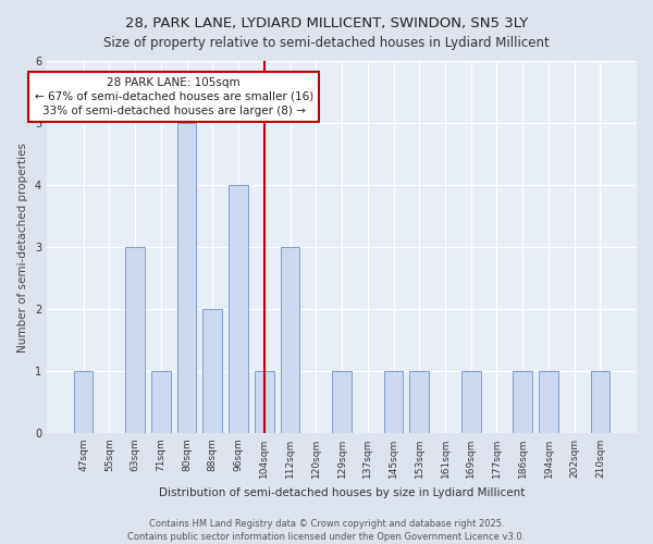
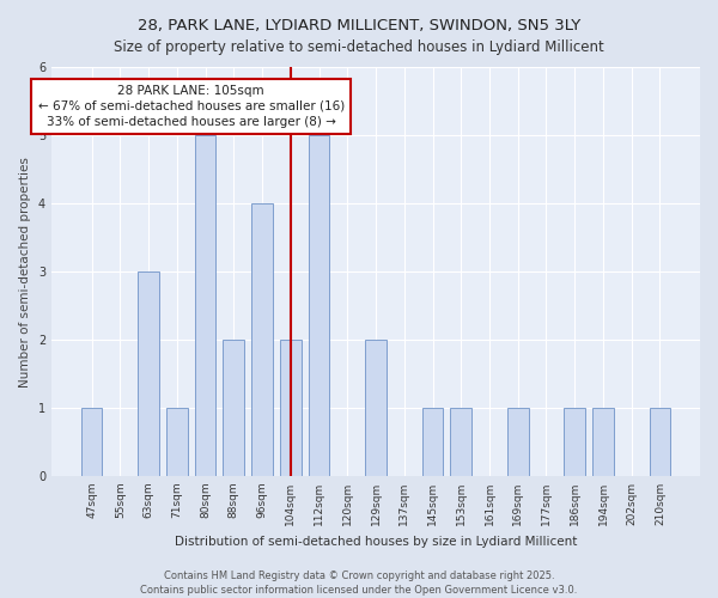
104sqm: 1 -> 2
112sqm: 3 -> 5
129sqm: 1 -> 2
